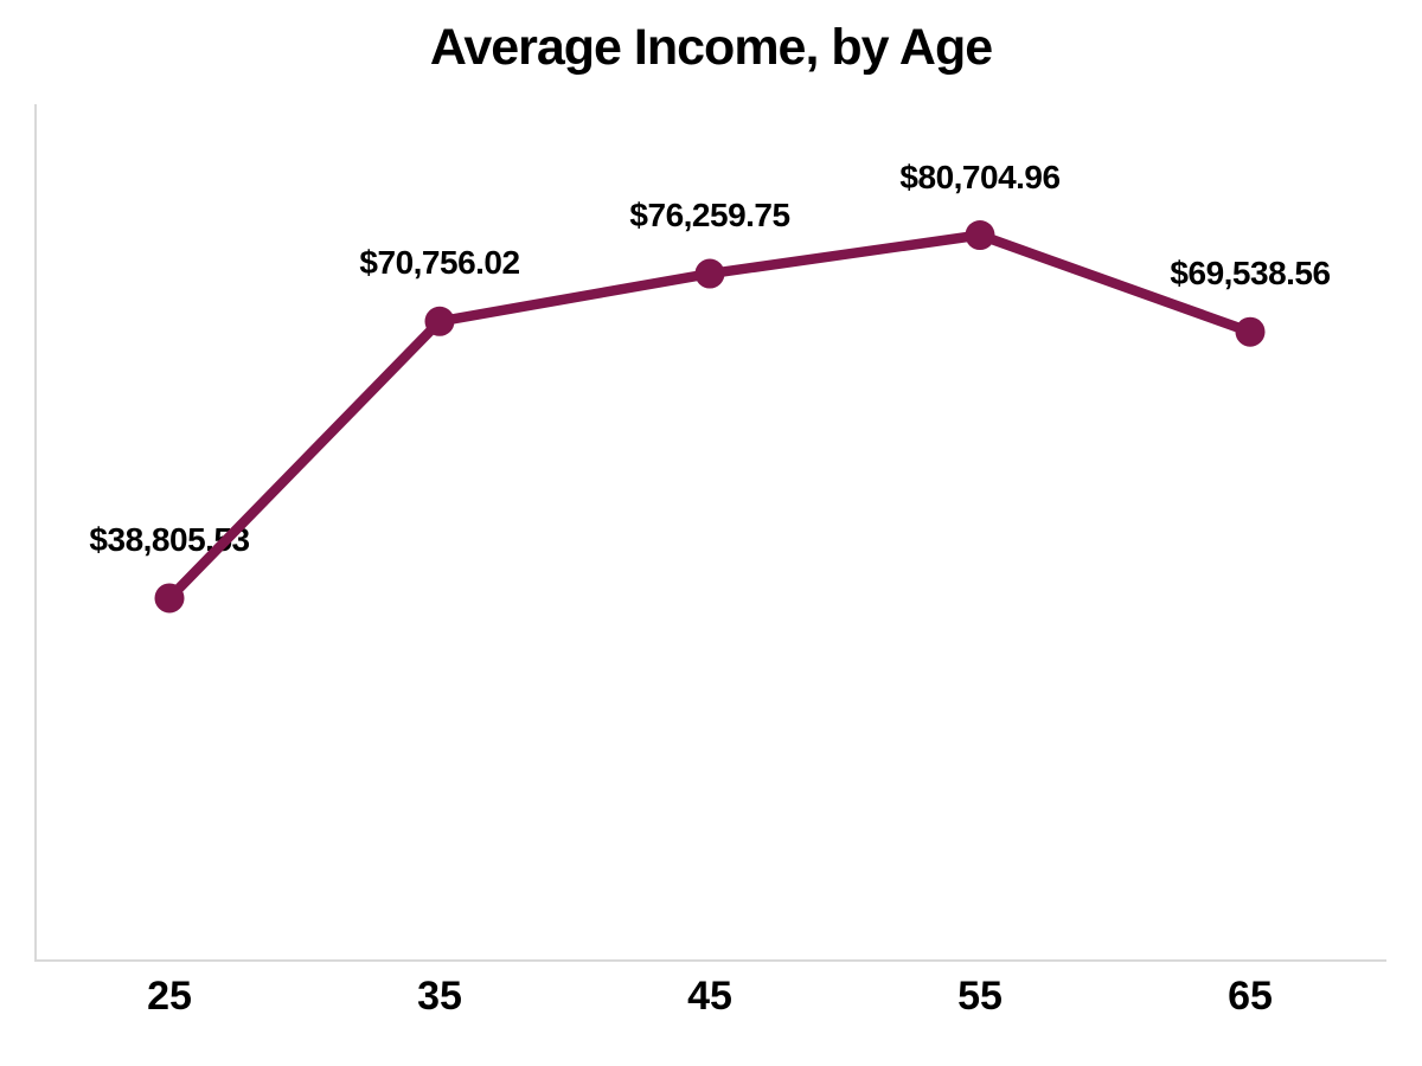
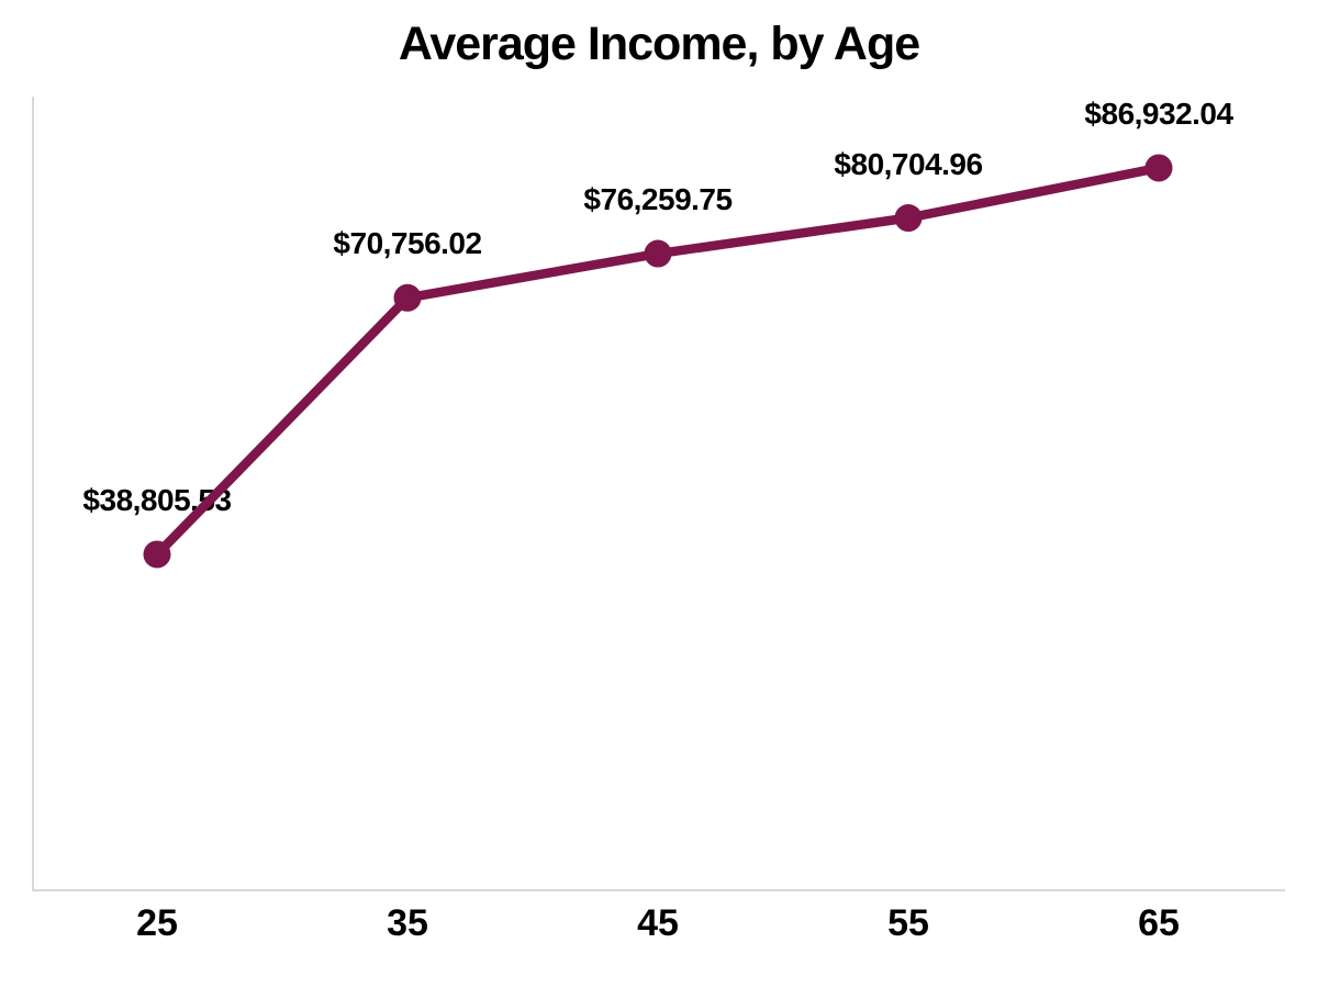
65: $69,538.56 -> $86,932.04
